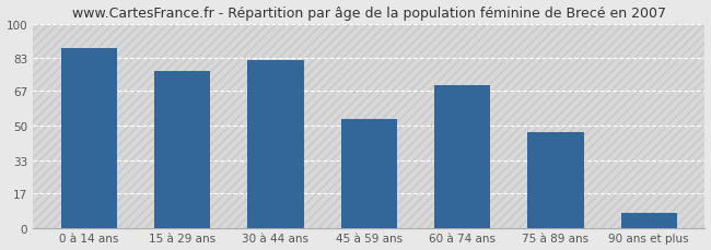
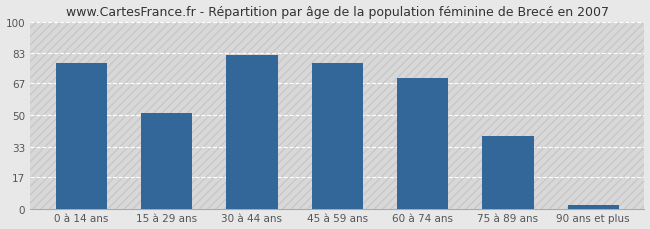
0 à 14 ans: 88 -> 78
15 à 29 ans: 77 -> 51
45 à 59 ans: 53 -> 78
75 à 89 ans: 47 -> 39
90 ans et plus: 7 -> 2
